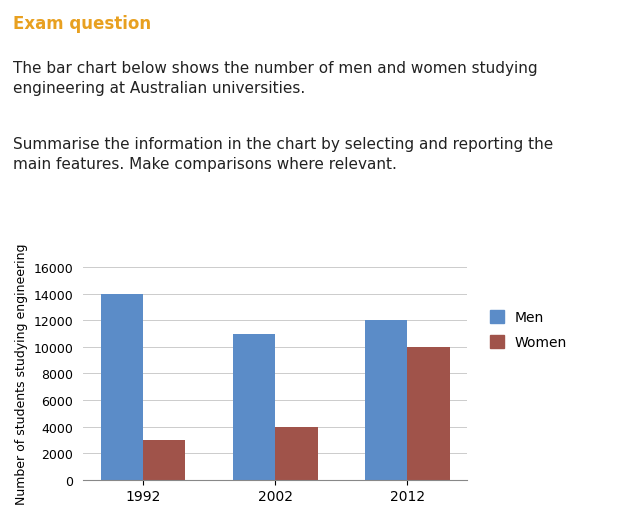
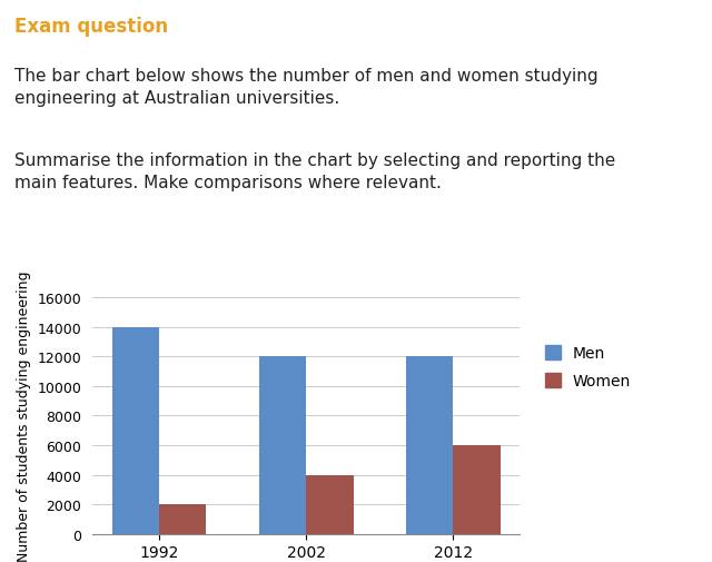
Women/1992: 3000 -> 2000
Men/2002: 11000 -> 12000
Women/2012: 10000 -> 6000
